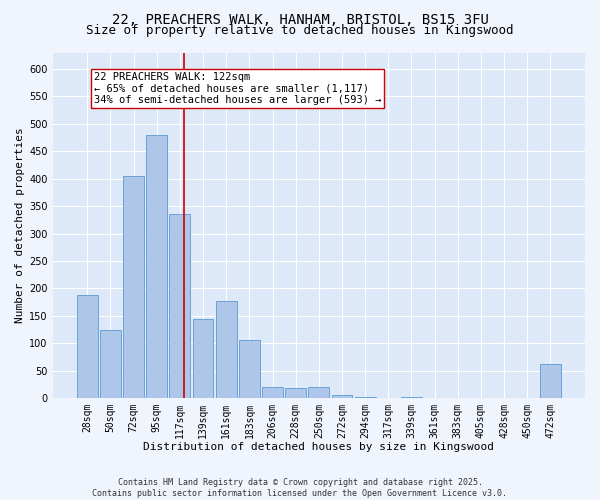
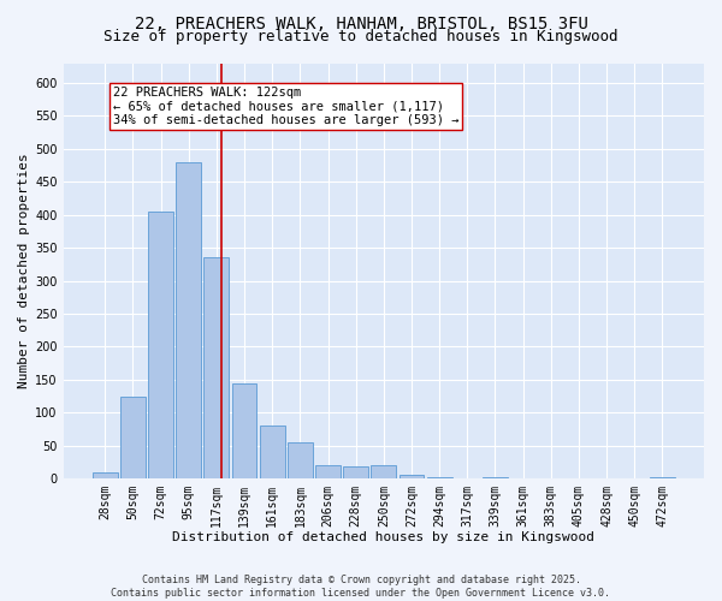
28sqm: 188 -> 10
161sqm: 178 -> 80
183sqm: 106 -> 55
472sqm: 62 -> 2
